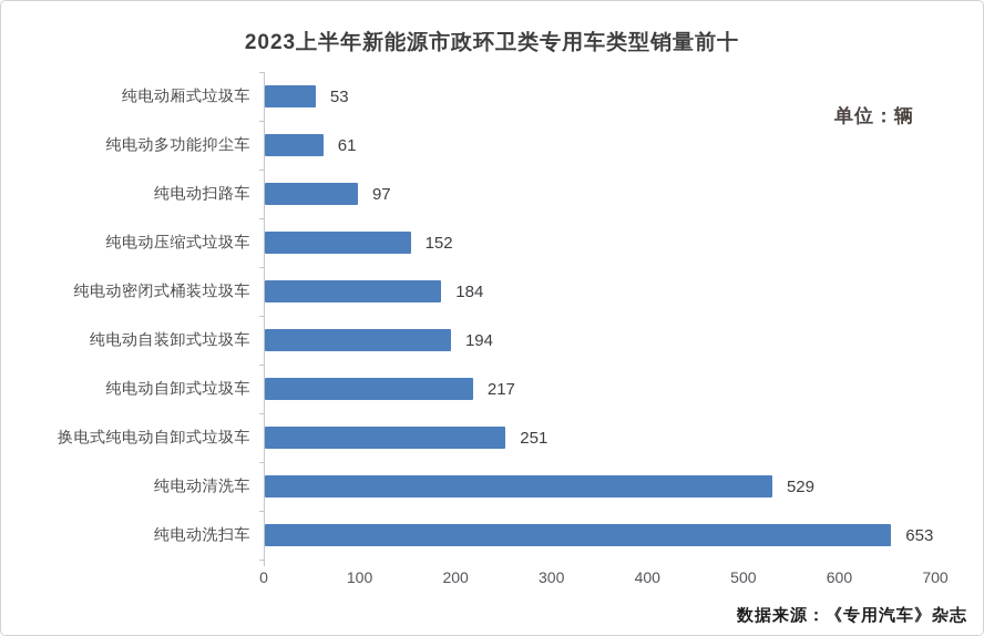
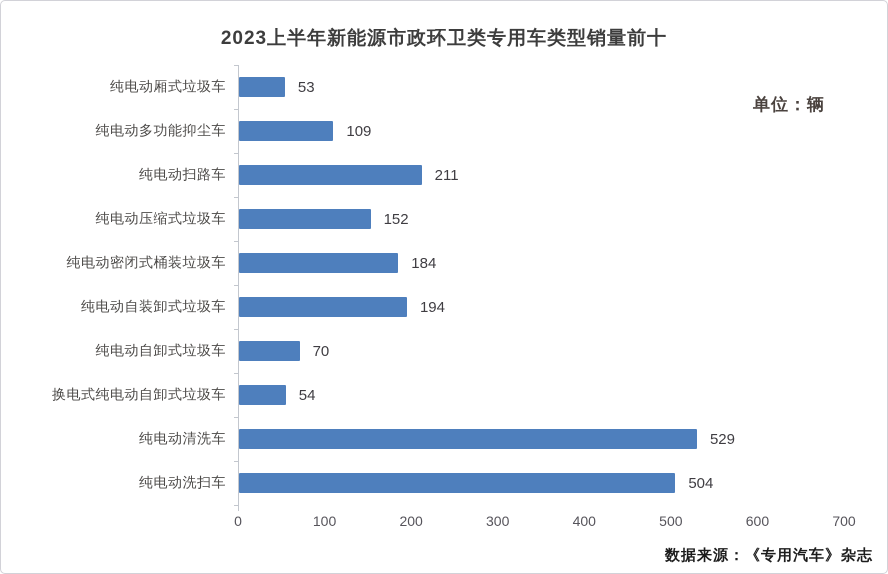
纯电动多功能抑尘车: 61 -> 109
纯电动扫路车: 97 -> 211
纯电动自卸式垃圾车: 217 -> 70
换电式纯电动自卸式垃圾车: 251 -> 54
纯电动洗扫车: 653 -> 504
